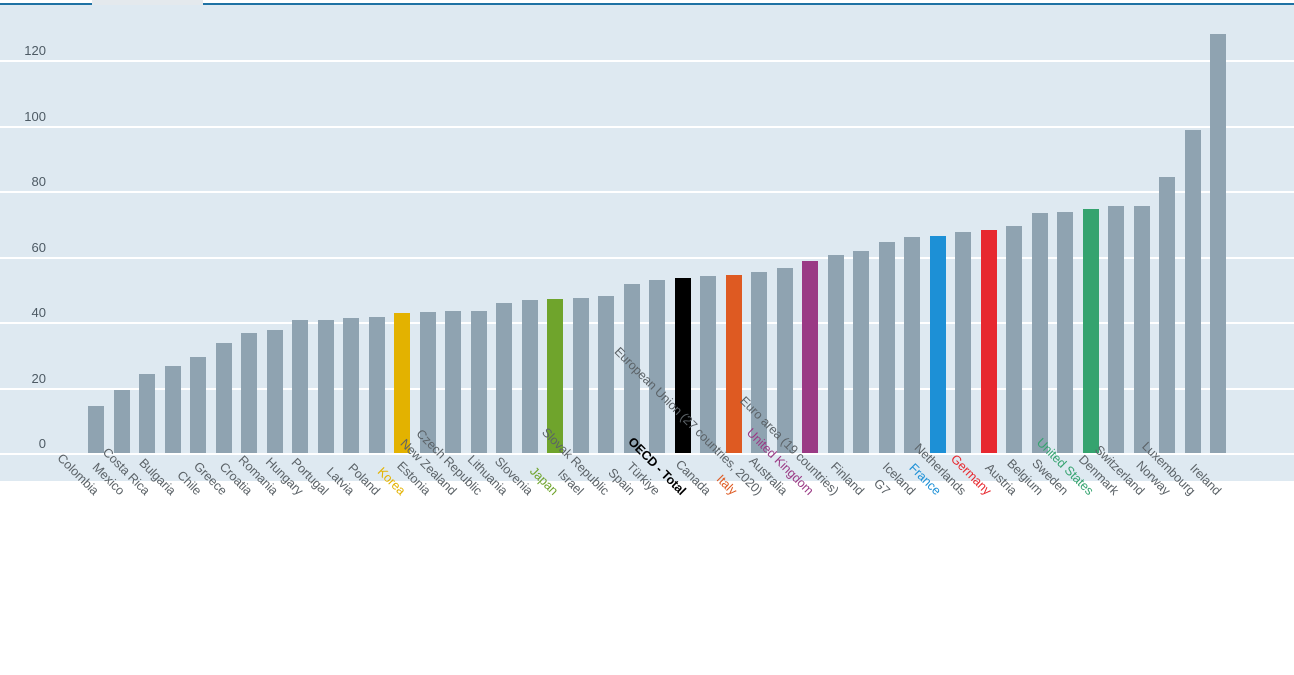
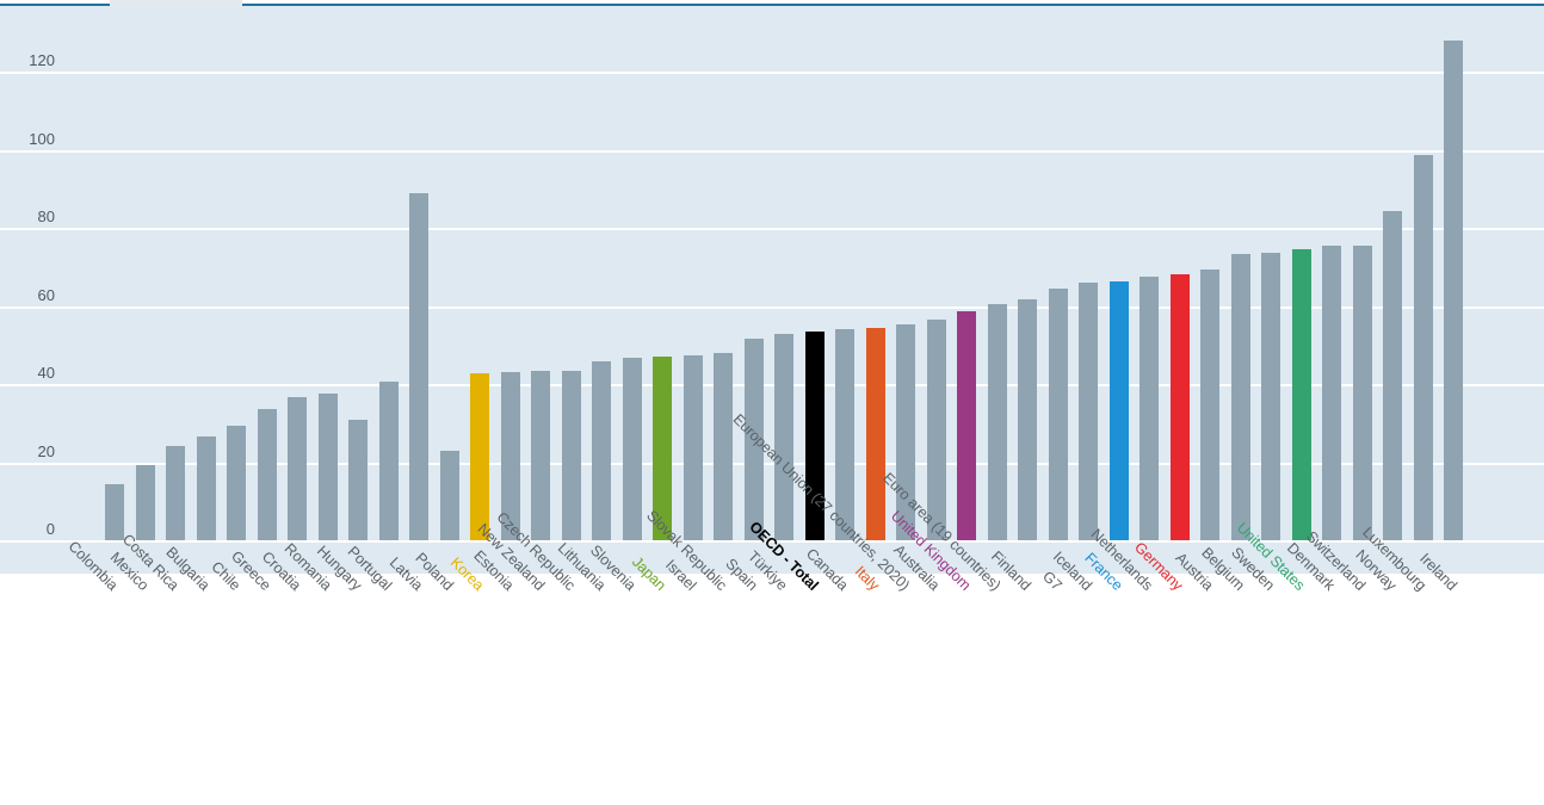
Hungary: 40 -> 31
Latvia: 41 -> 89
Poland: 42 -> 23
